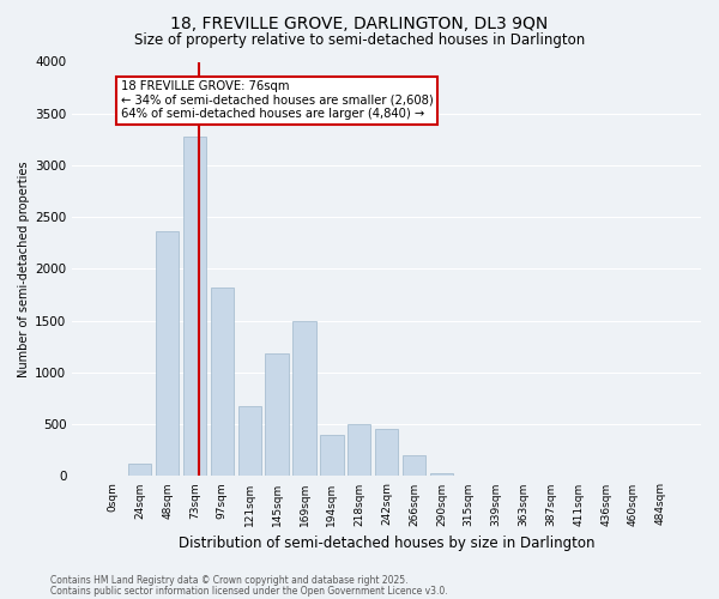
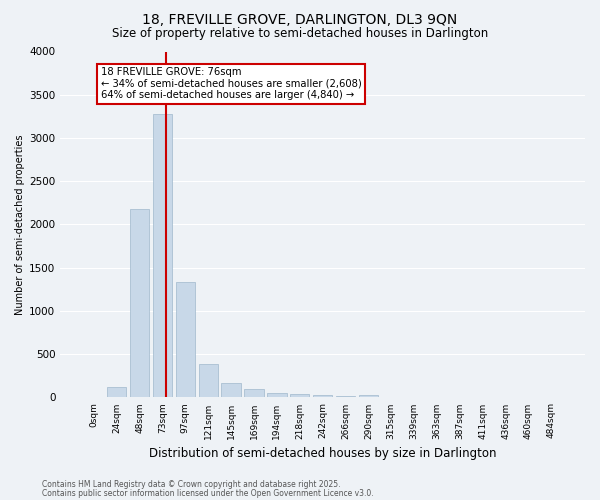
48sqm: 2360 -> 2180
97sqm: 1820 -> 1340
121sqm: 680 -> 390
145sqm: 1180 -> 160
169sqm: 1500 -> 100
194sqm: 400 -> 60
218sqm: 500 -> 40
242sqm: 460 -> 20
266sqm: 200 -> 20
